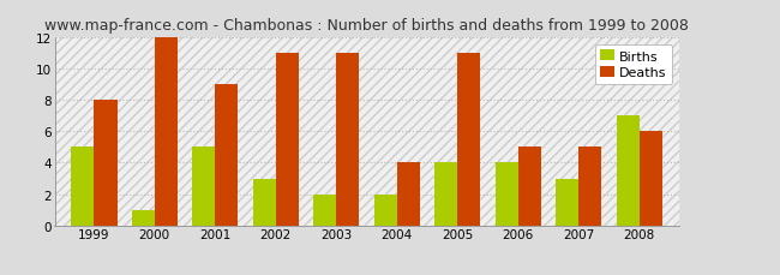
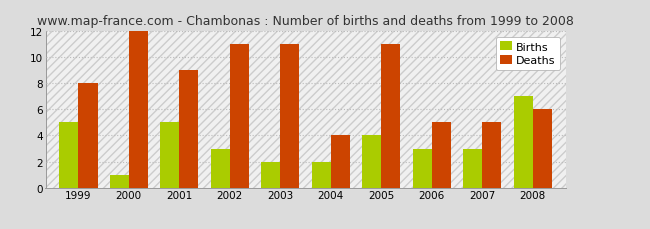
Births/2006: 4 -> 3
